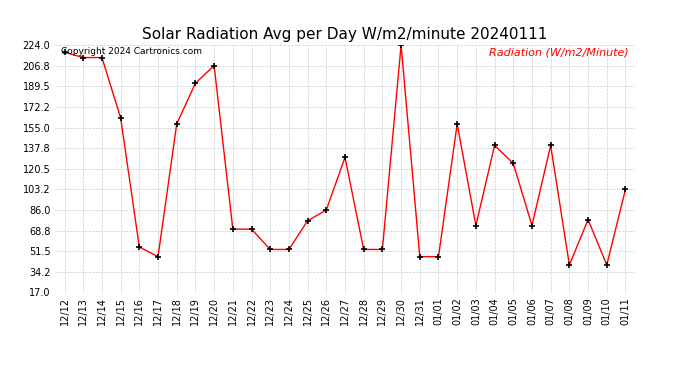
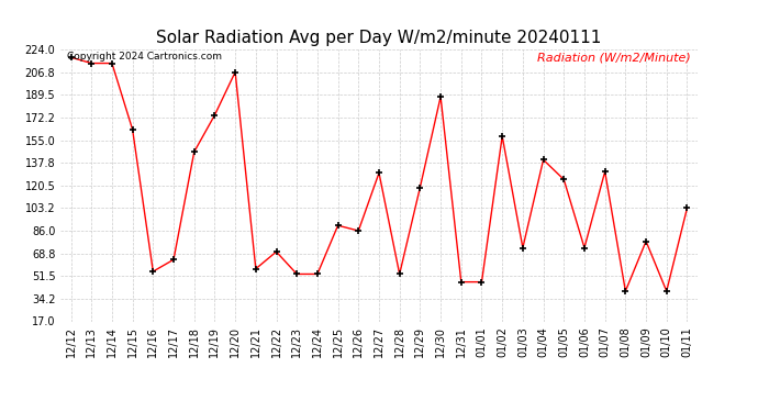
12/17: 47 -> 64
12/18: 158 -> 146
12/19: 192 -> 174
12/21: 70 -> 57
12/25: 77 -> 90
12/29: 53 -> 119
12/30: 224 -> 188
01/07: 140 -> 131
